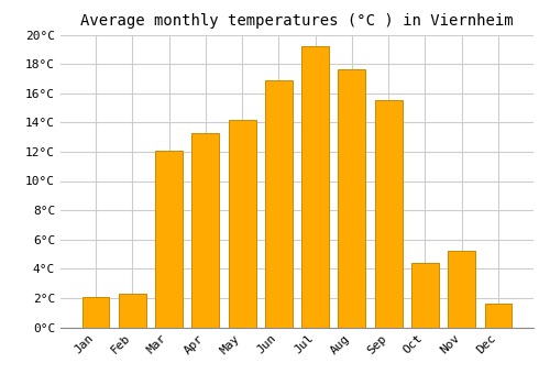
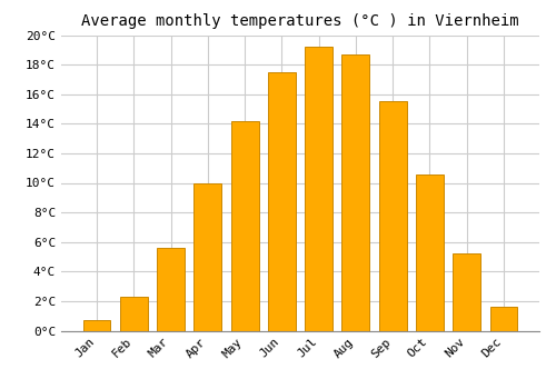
Jan: 2.1°C -> 0.7°C
Mar: 12.1°C -> 5.6°C
Apr: 13.3°C -> 10.0°C
Jun: 16.9°C -> 17.5°C
Aug: 17.6°C -> 18.7°C
Oct: 4.4°C -> 10.6°C
